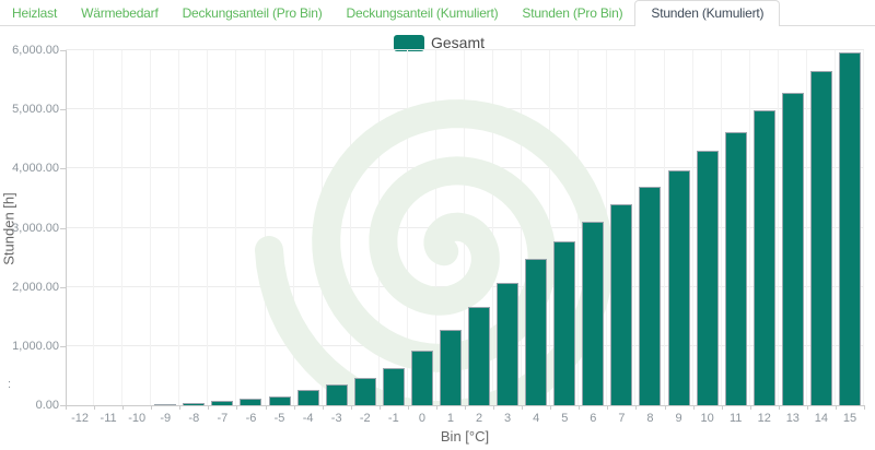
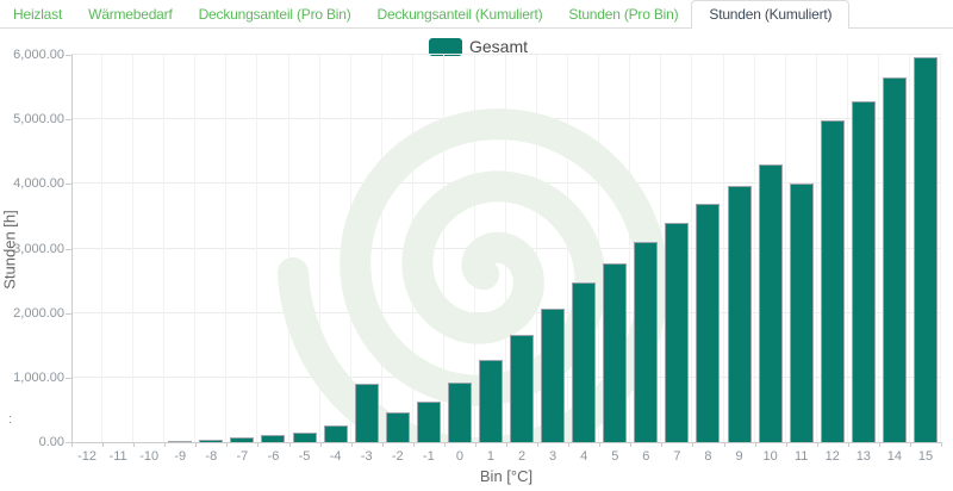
-3: 300 -> 900
11: 4600 -> 4000
